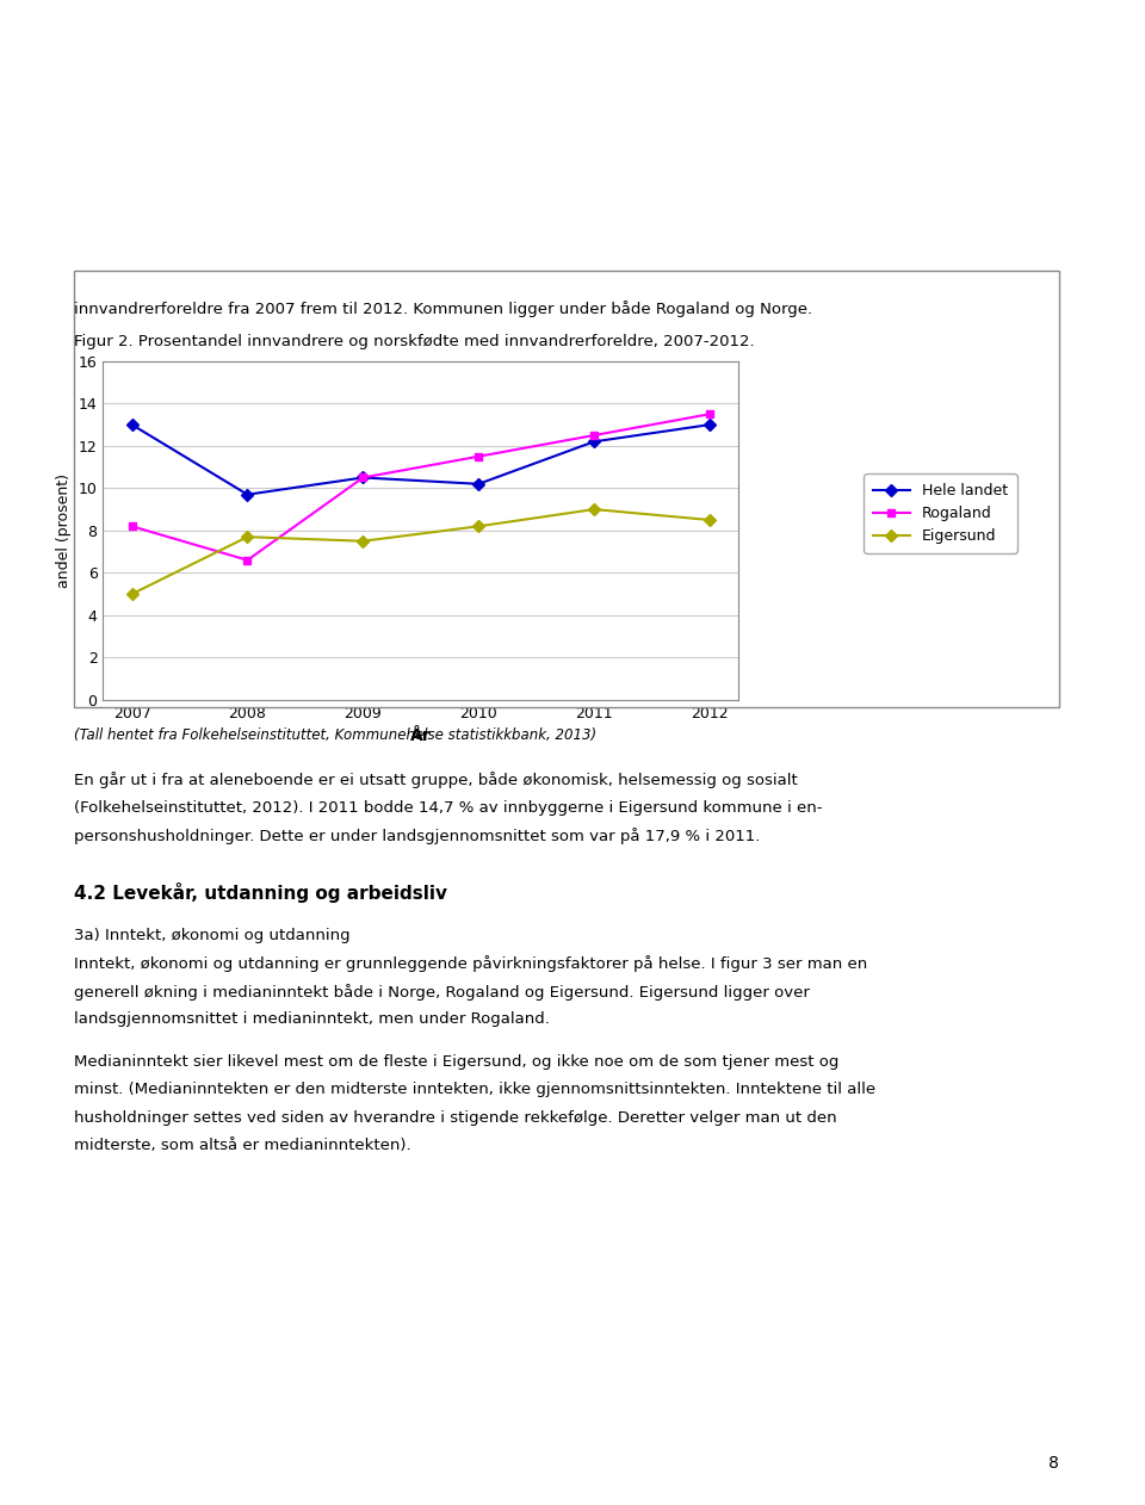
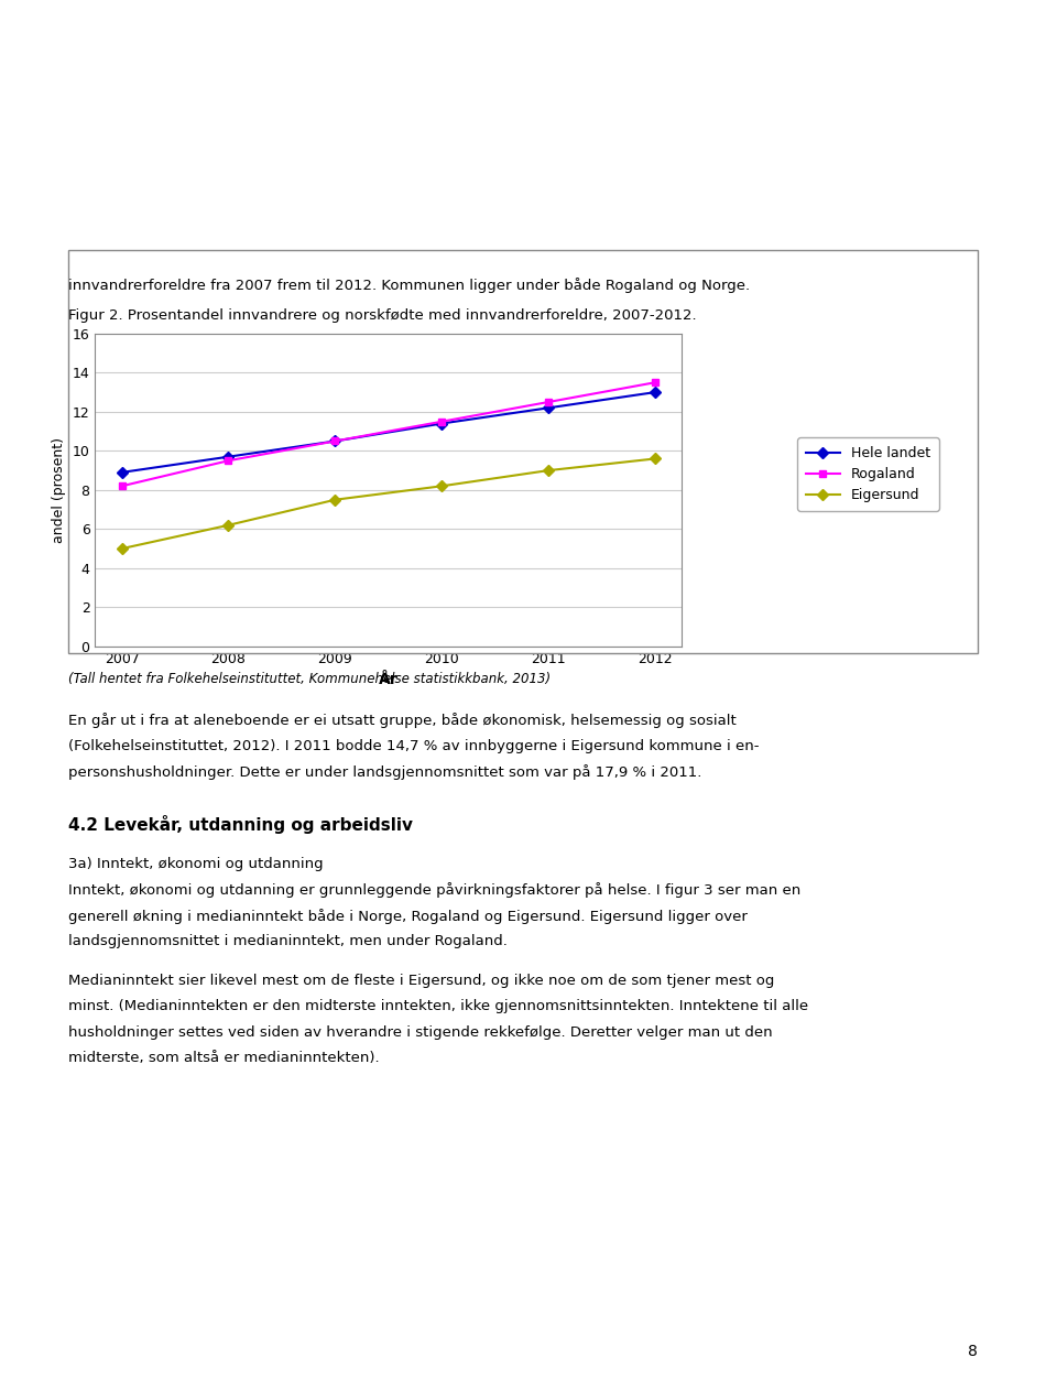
Hele landet/2007: 13.0 -> 8.9
Rogaland/2008: 6.6 -> 9.5
Eigersund/2008: 7.7 -> 6.2
Hele landet/2010: 10.2 -> 11.4
Eigersund/2012: 8.5 -> 9.6
